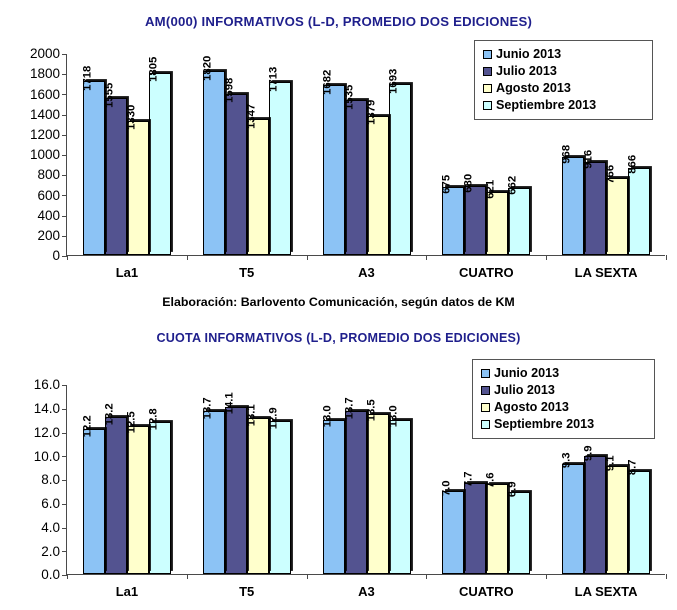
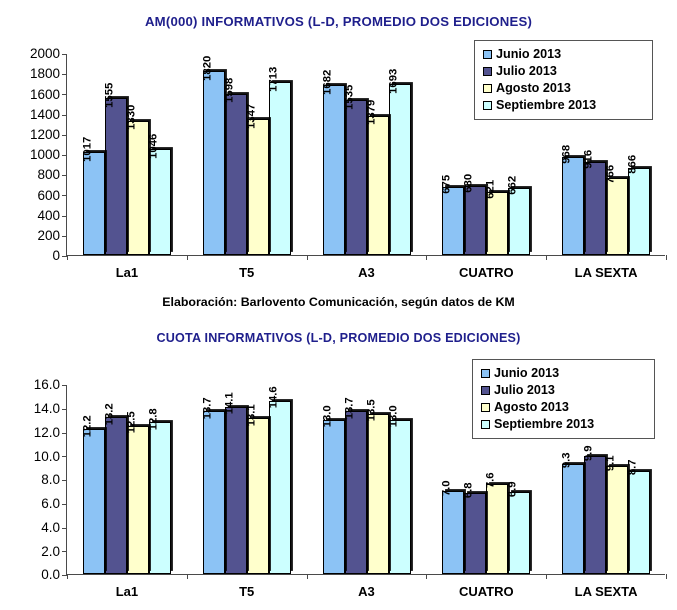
AM(000) INFORMATIVOS (L-D, PROMEDIO DOS EDICIONES)/Junio 2013/La1: 1718 -> 1017
AM(000) INFORMATIVOS (L-D, PROMEDIO DOS EDICIONES)/Septiembre 2013/La1: 1805 -> 1046
CUOTA INFORMATIVOS (L-D, PROMEDIO DOS EDICIONES)/Septiembre 2013/T5: 12.9 -> 14.6
CUOTA INFORMATIVOS (L-D, PROMEDIO DOS EDICIONES)/Julio 2013/CUATRO: 7.7 -> 6.8
